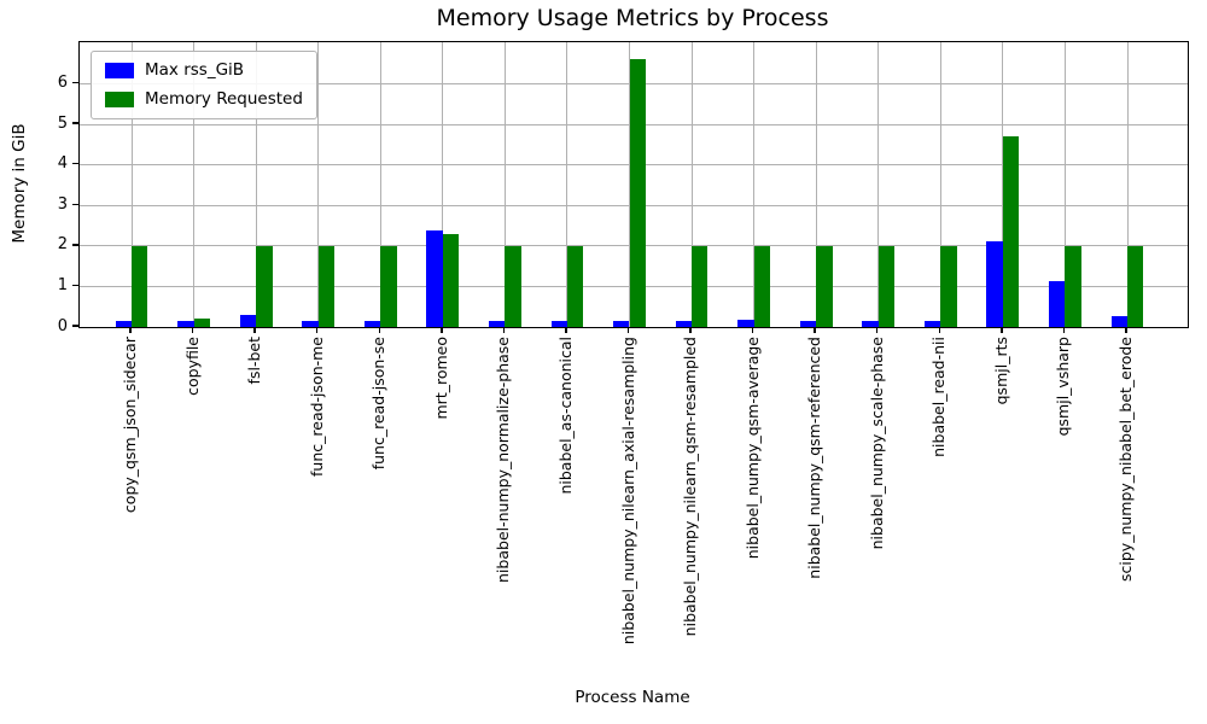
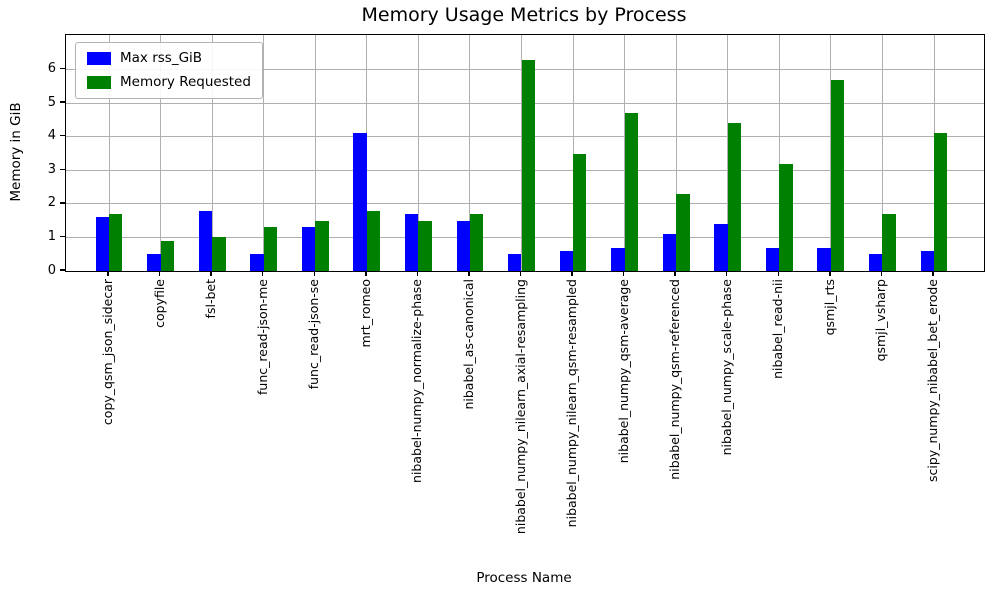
Max rss_GiB/copy_qsm_json_sidecar: 0.1 -> 1.6
Memory Requested/copy_qsm_json_sidecar: 2.0 -> 1.7
Max rss_GiB/copyfile: 0.1 -> 0.5
Memory Requested/copyfile: 0.2 -> 0.9
Max rss_GiB/fsl-bet: 0.3 -> 1.8
Memory Requested/fsl-bet: 2.0 -> 1.0
Max rss_GiB/func_read-json-me: 0.1 -> 0.5
Memory Requested/func_read-json-me: 2.0 -> 1.3
Max rss_GiB/func_read-json-se: 0.1 -> 1.3
Memory Requested/func_read-json-se: 2.0 -> 1.5
Max rss_GiB/mrt_romeo: 2.4 -> 4.1
Memory Requested/mrt_romeo: 2.3 -> 1.8
Max rss_GiB/nibabel-numpy_normalize-phase: 0.1 -> 1.7
Memory Requested/nibabel-numpy_normalize-phase: 2.0 -> 1.5
Max rss_GiB/nibabel_as-canonical: 0.1 -> 1.5
Memory Requested/nibabel_as-canonical: 2.0 -> 1.7
Max rss_GiB/nibabel_numpy_nilearn_axial-resampling: 0.1 -> 0.5
Memory Requested/nibabel_numpy_nilearn_axial-resampling: 6.6 -> 6.3
Max rss_GiB/nibabel_numpy_nilearn_qsm-resampled: 0.1 -> 0.6
Memory Requested/nibabel_numpy_nilearn_qsm-resampled: 2.0 -> 3.5
Max rss_GiB/nibabel_numpy_qsm-average: 0.2 -> 0.7
Memory Requested/nibabel_numpy_qsm-average: 2.0 -> 4.7
Max rss_GiB/nibabel_numpy_qsm-referenced: 0.1 -> 1.1
Memory Requested/nibabel_numpy_qsm-referenced: 2.0 -> 2.3
Max rss_GiB/nibabel_numpy_scale-phase: 0.1 -> 1.4
Memory Requested/nibabel_numpy_scale-phase: 2.0 -> 4.4
Max rss_GiB/nibabel_read-nii: 0.1 -> 0.7
Memory Requested/nibabel_read-nii: 2.0 -> 3.2
Max rss_GiB/qsmjl_rts: 2.1 -> 0.7
Memory Requested/qsmjl_rts: 4.7 -> 5.7
Max rss_GiB/qsmjl_vsharp: 1.1 -> 0.5
Memory Requested/qsmjl_vsharp: 2.0 -> 1.7
Max rss_GiB/scipy_numpy_nibabel_bet_erode: 0.3 -> 0.6
Memory Requested/scipy_numpy_nibabel_bet_erode: 2.0 -> 4.1
